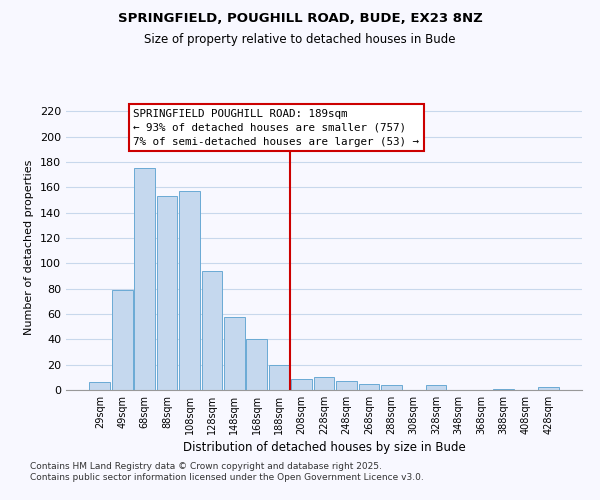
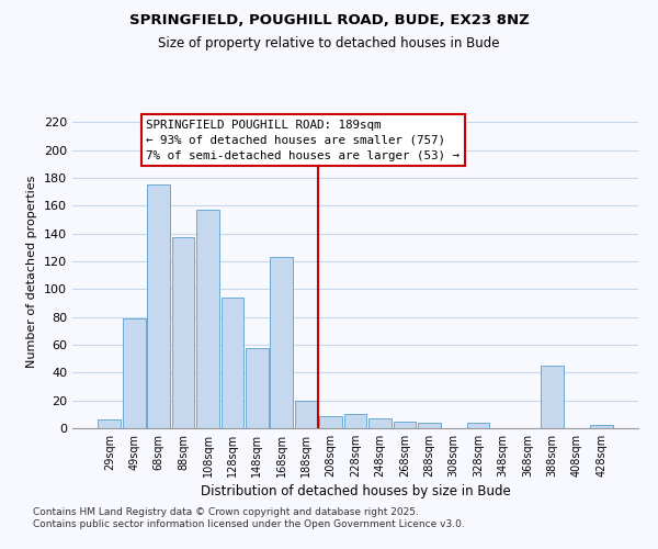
88sqm: 153 -> 137
168sqm: 40 -> 123
388sqm: 1 -> 45
